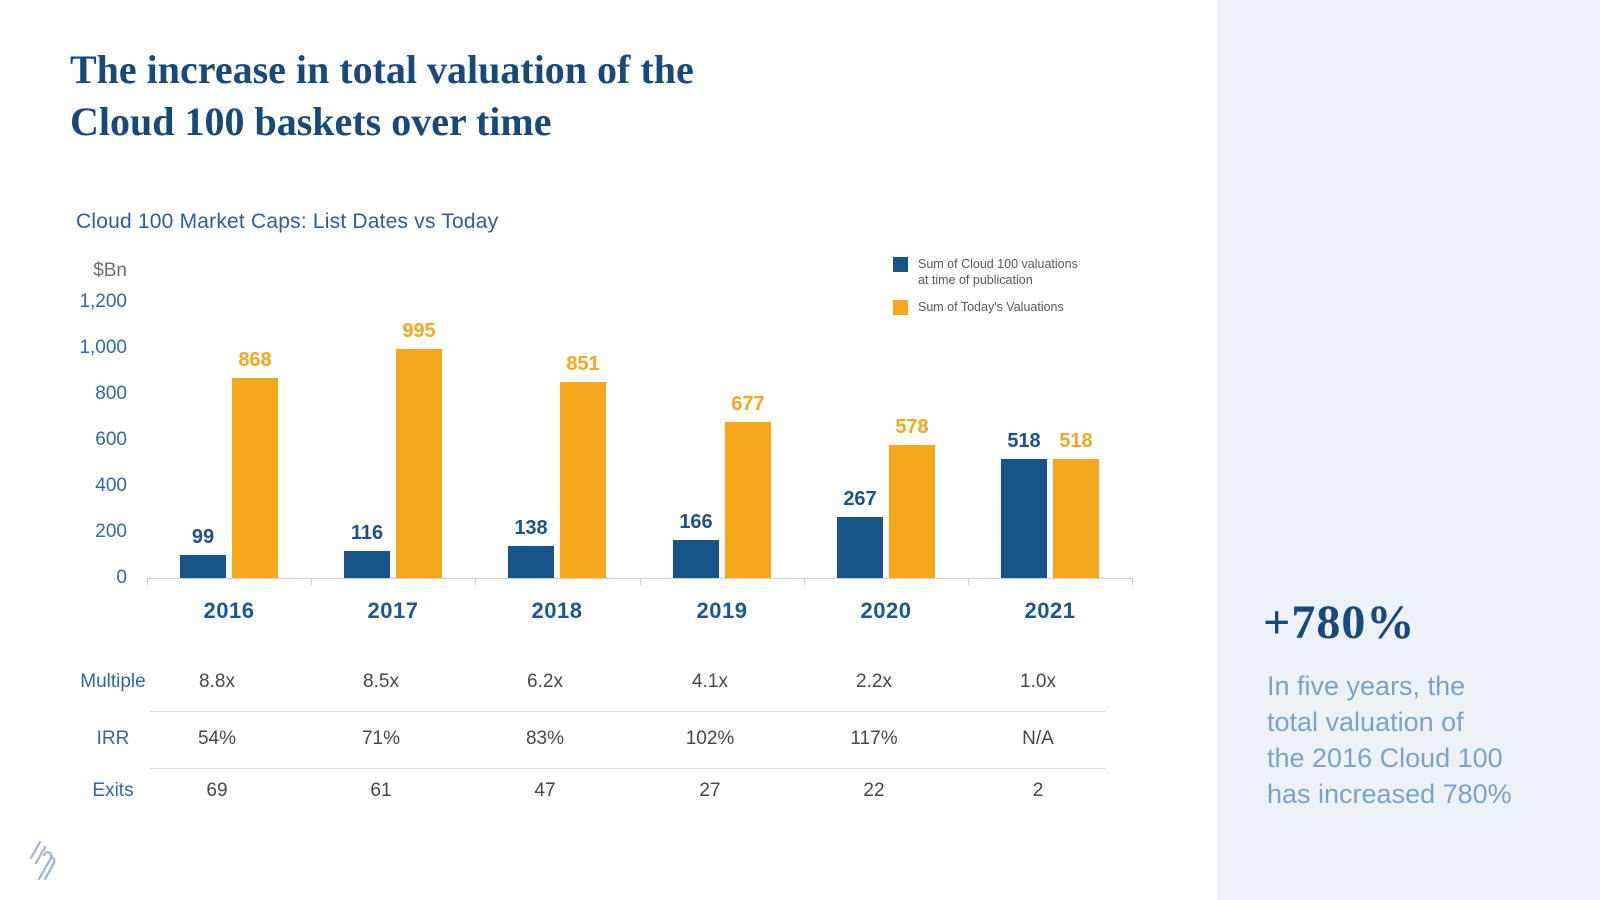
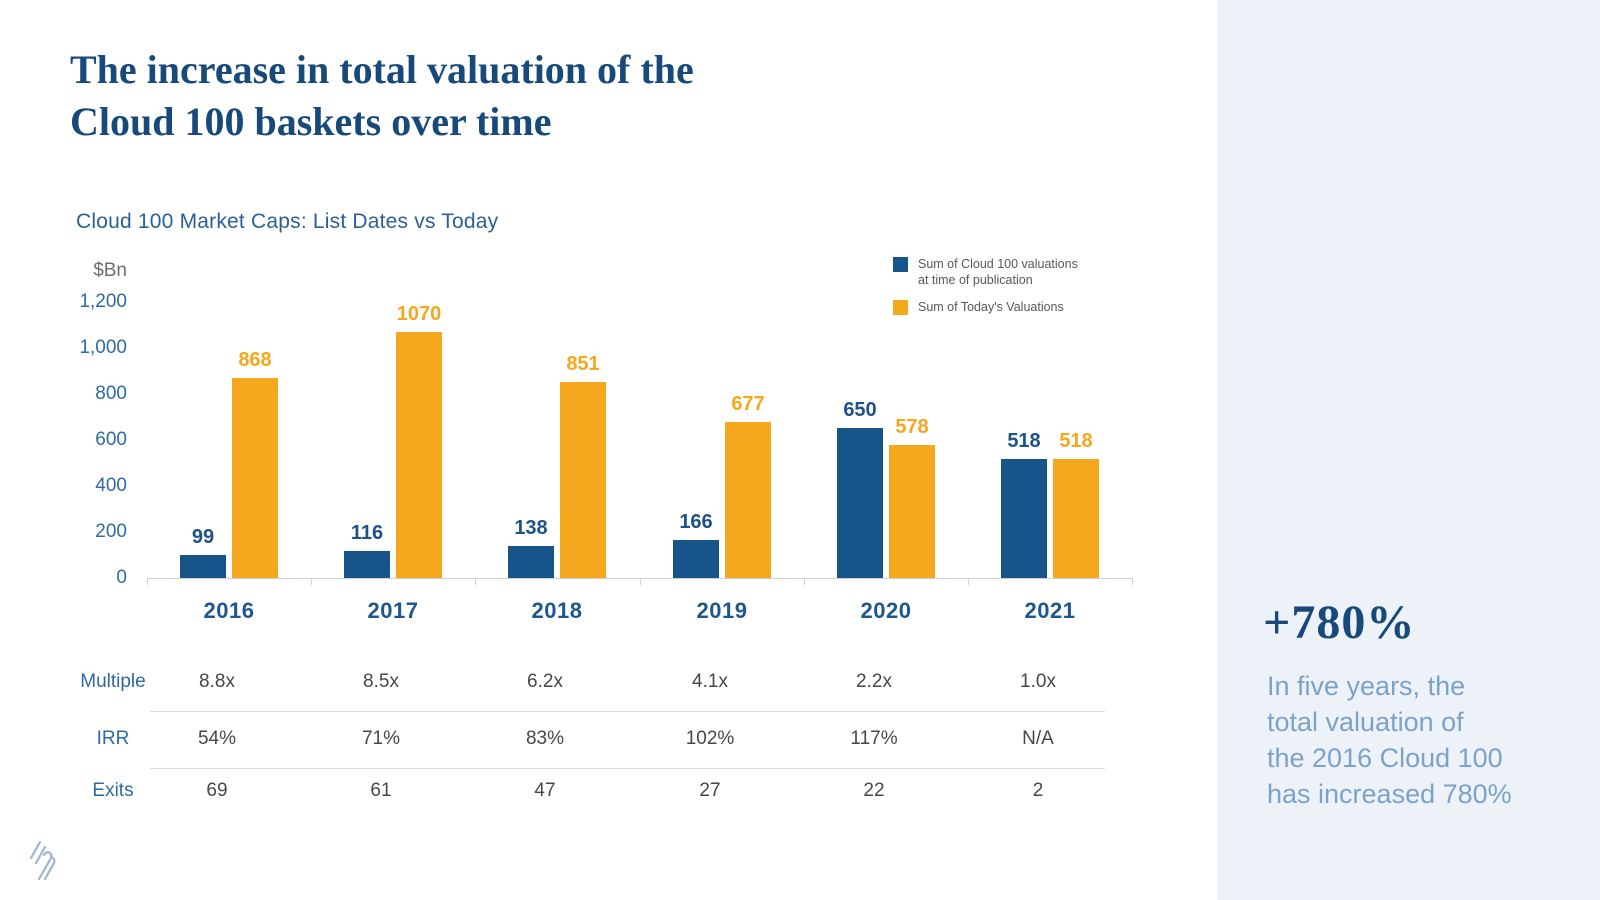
Sum of Today's Valuations/2017: 995 -> 1070
Sum of Cloud 100 valuations at time of publication/2020: 267 -> 650
